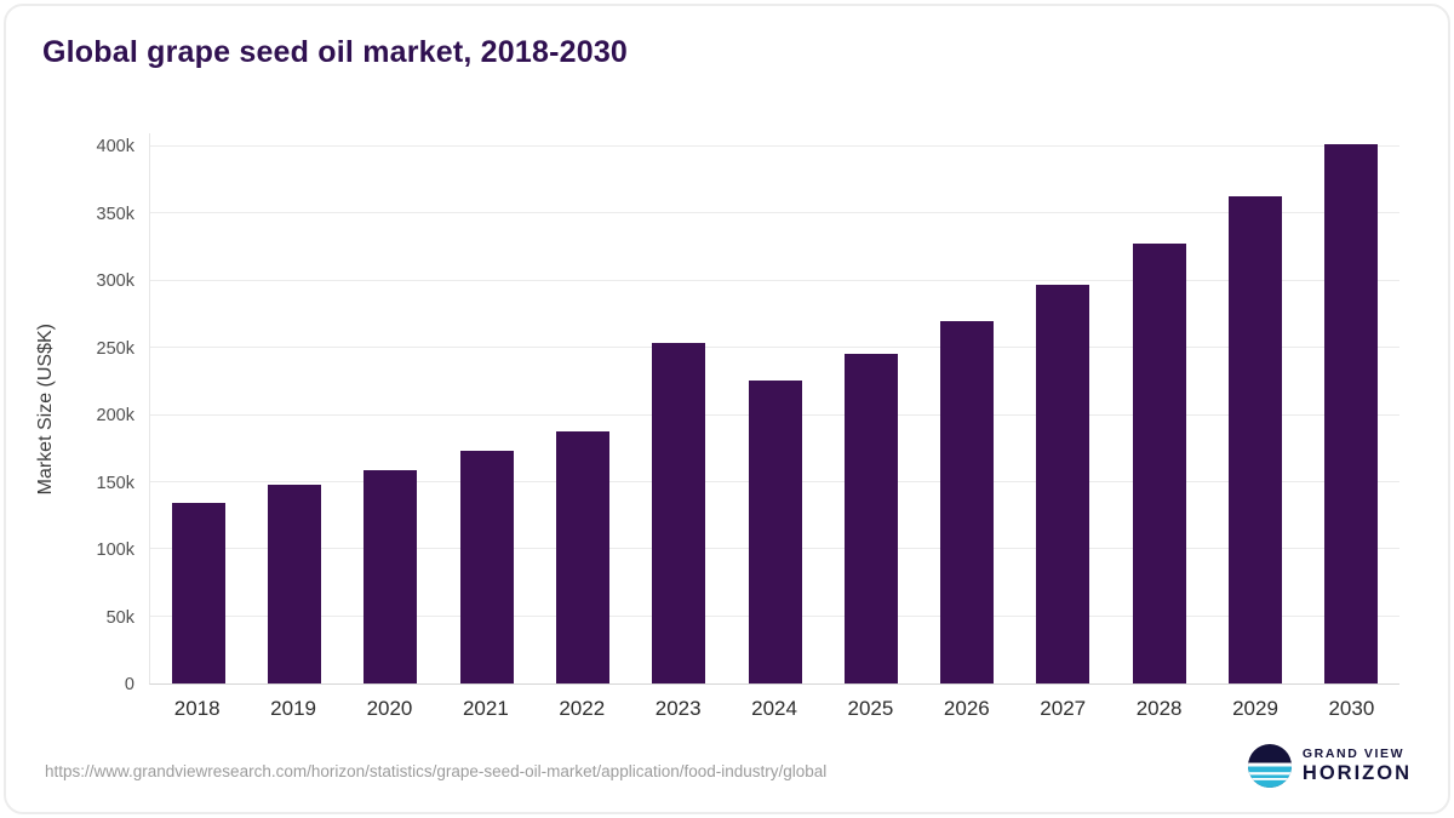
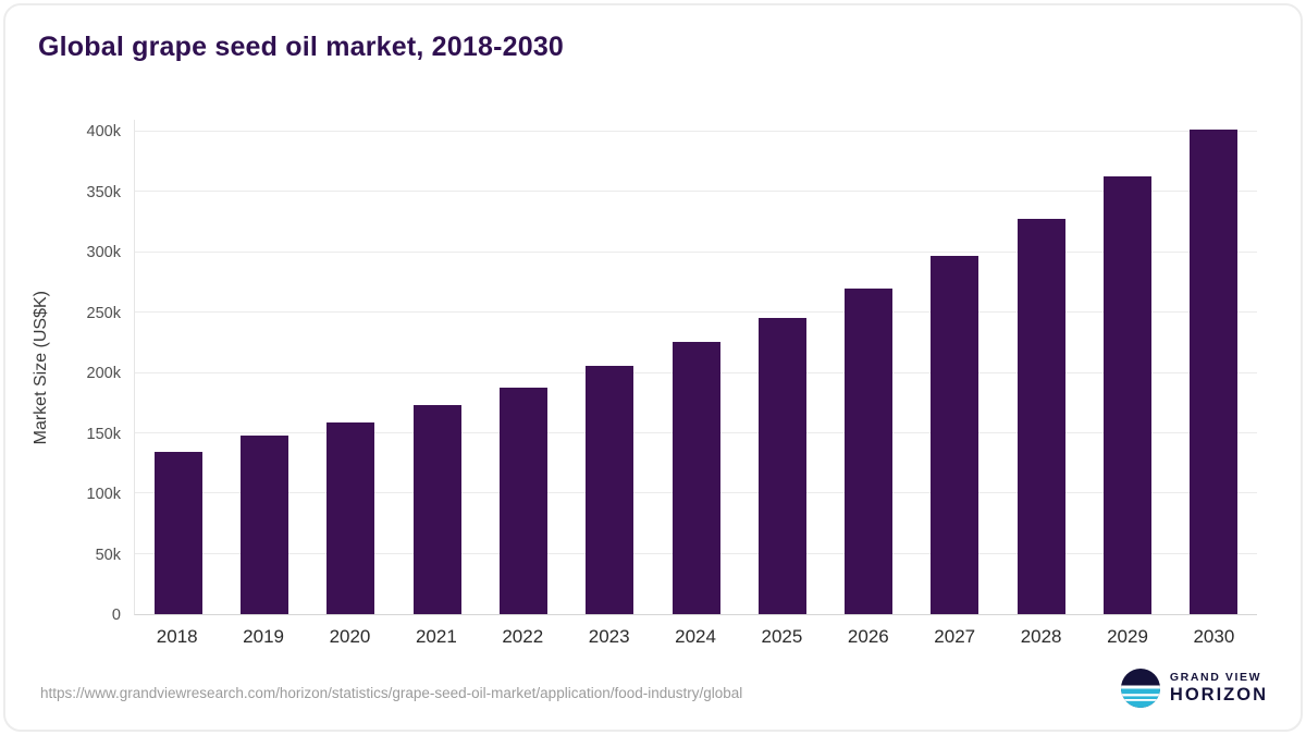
2023: 254k -> 206k
